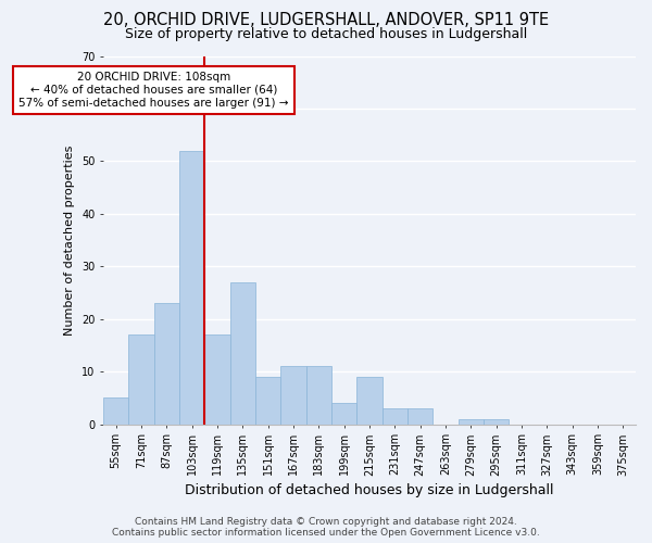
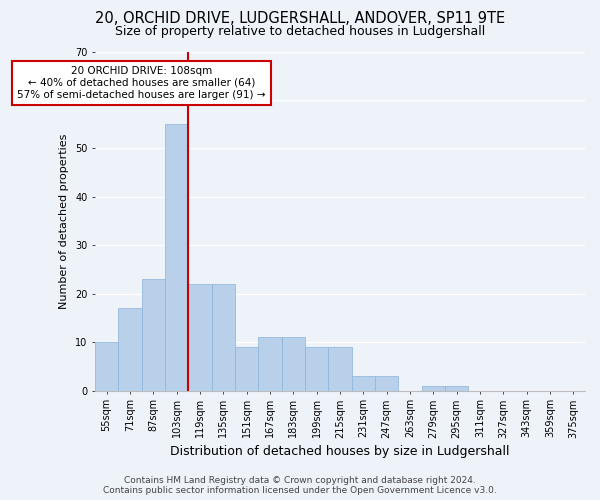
55sqm: 5 -> 10
103sqm: 52 -> 55
119sqm: 17 -> 22
135sqm: 27 -> 22
199sqm: 4 -> 9
